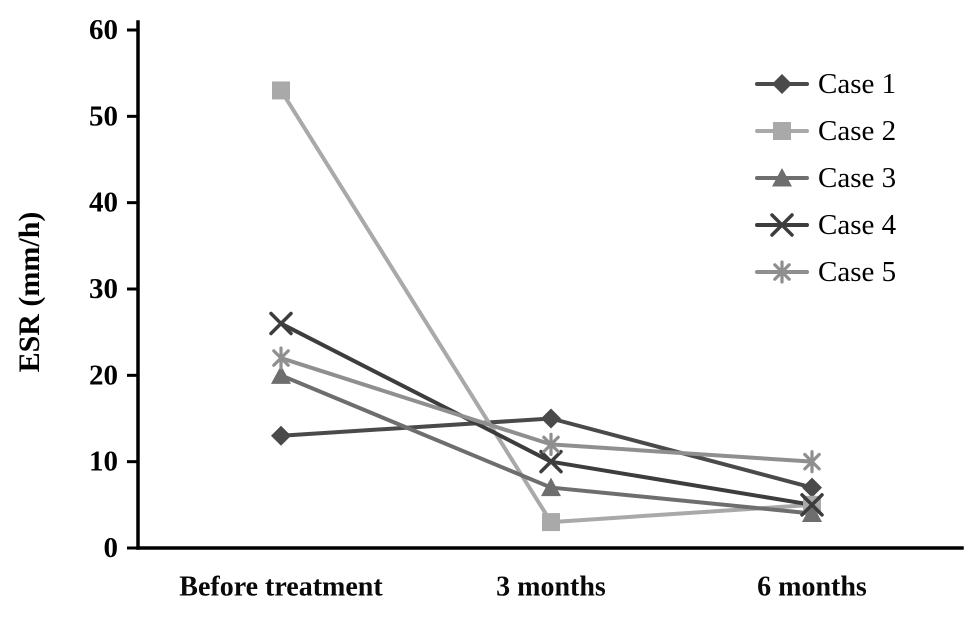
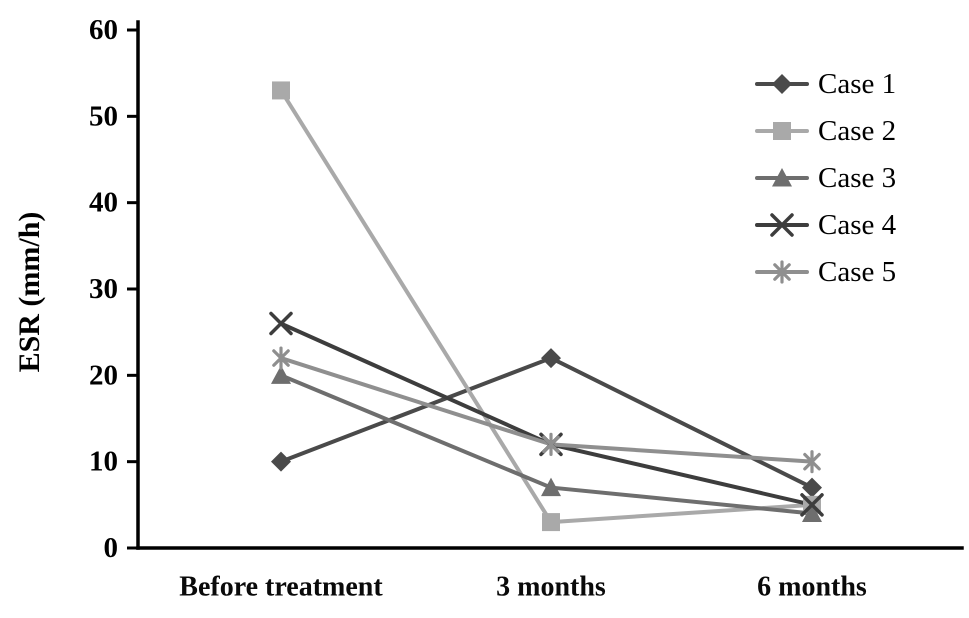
Case 1/Before treatment: 13 -> 10
Case 1/3 months: 15 -> 22
Case 4/3 months: 10 -> 12
